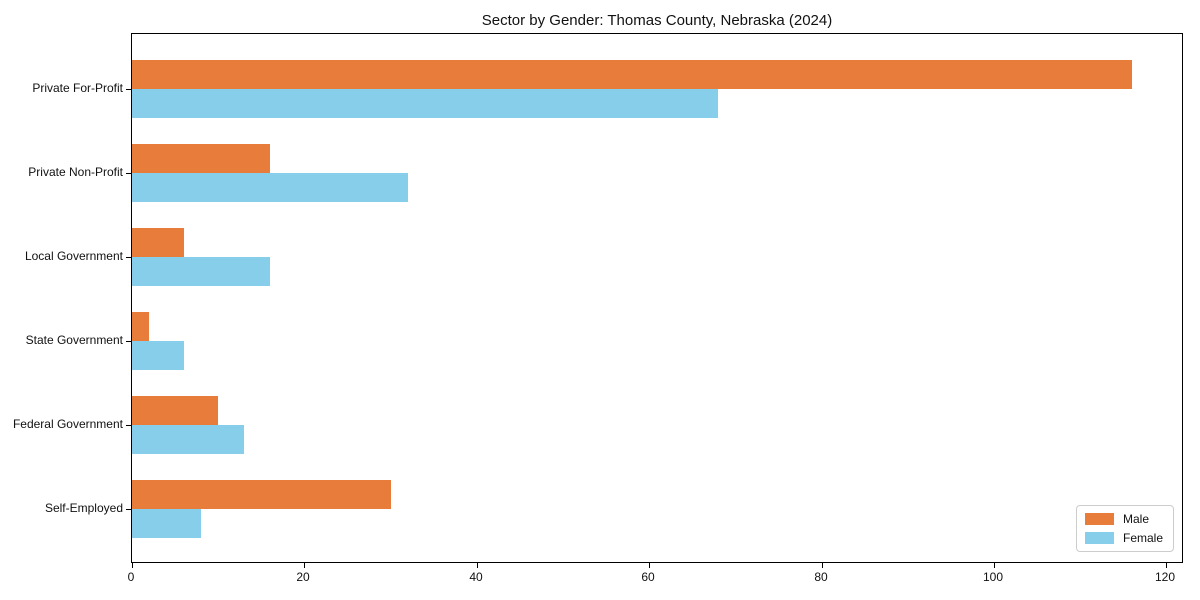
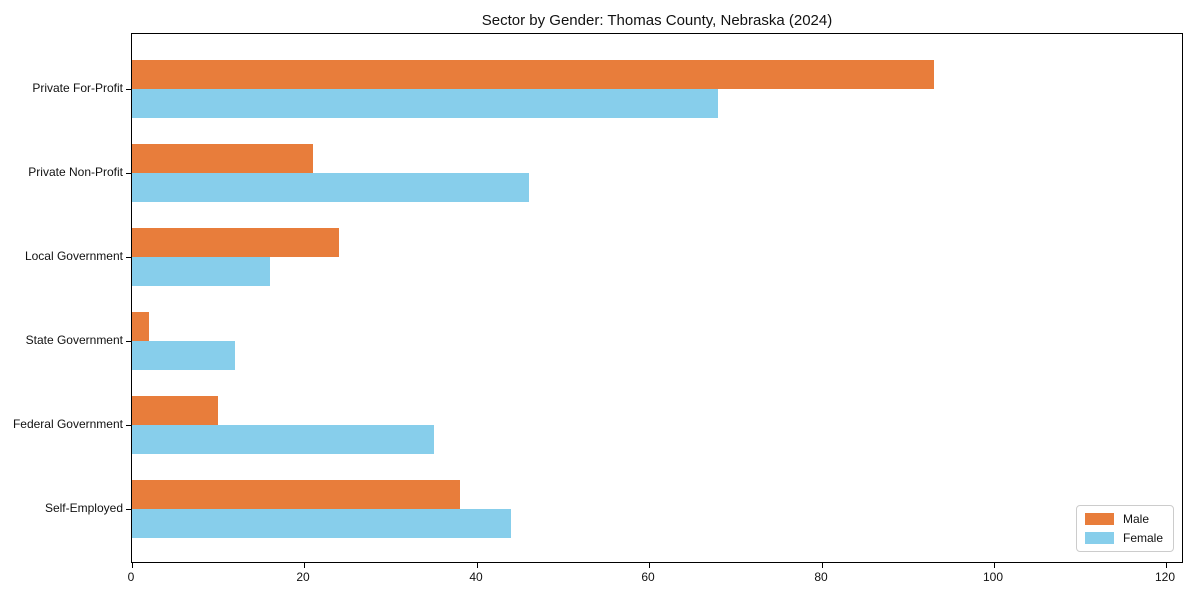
Male/Private For-Profit: 116 -> 93
Male/Private Non-Profit: 16 -> 21
Female/Private Non-Profit: 32 -> 46
Male/Local Government: 6 -> 24
Female/State Government: 6 -> 12
Female/Federal Government: 13 -> 35
Male/Self-Employed: 30 -> 38
Female/Self-Employed: 8 -> 44
